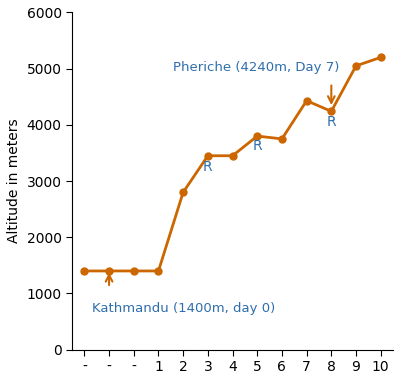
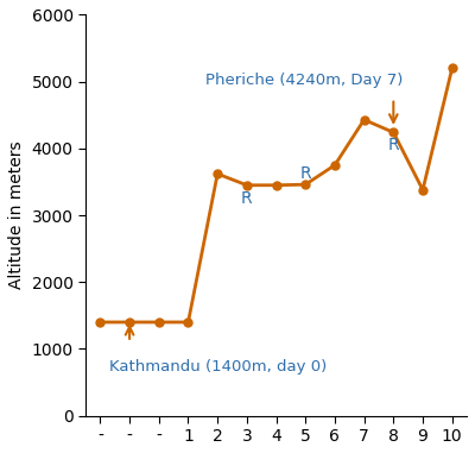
2: 2800 -> 3620
5: 3800 -> 3460
9: 5050 -> 3380
